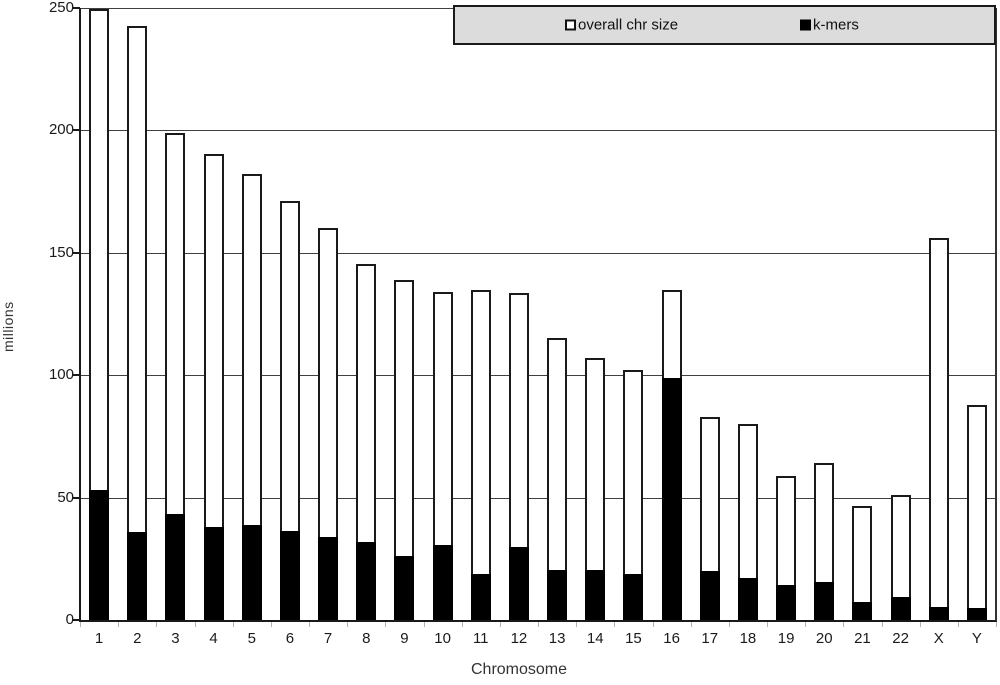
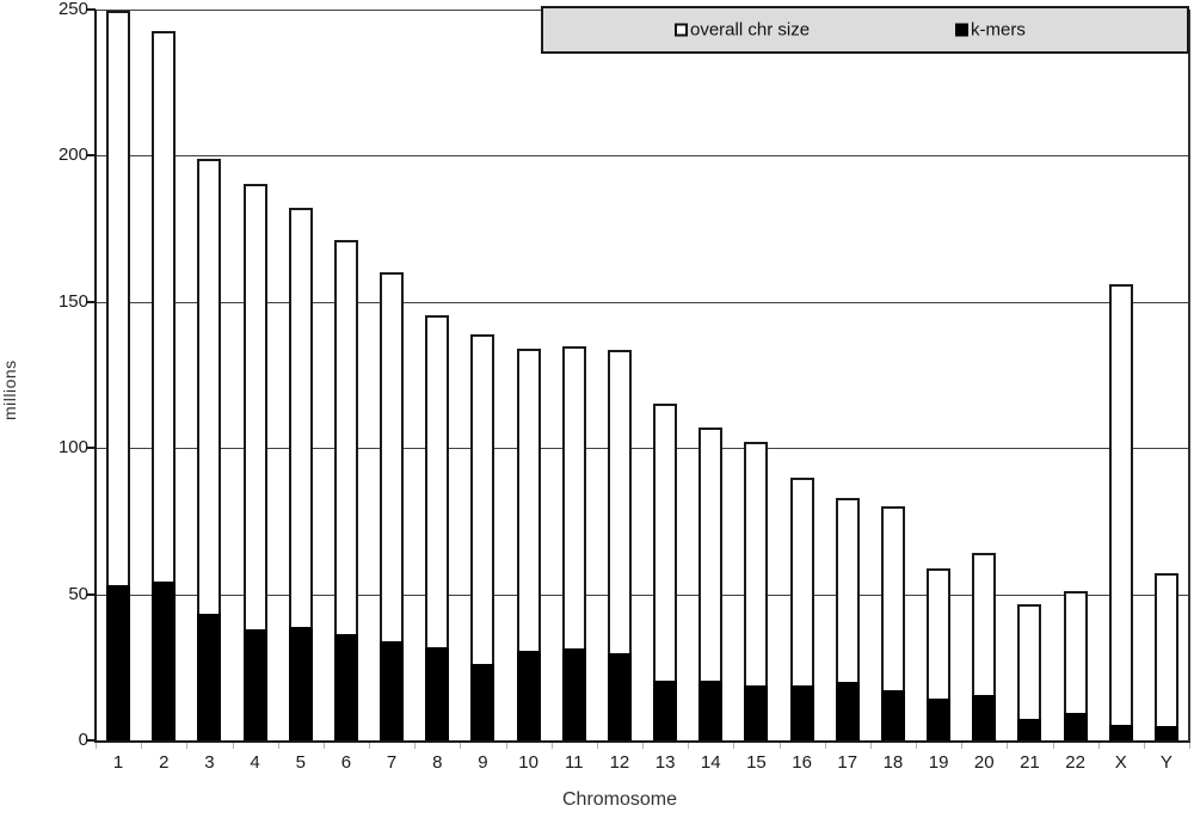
k-mers/2: 36 -> 54
k-mers/11: 19 -> 32
overall chr size/16: 135 -> 90
k-mers/16: 99 -> 19
overall chr size/Y: 88 -> 57
